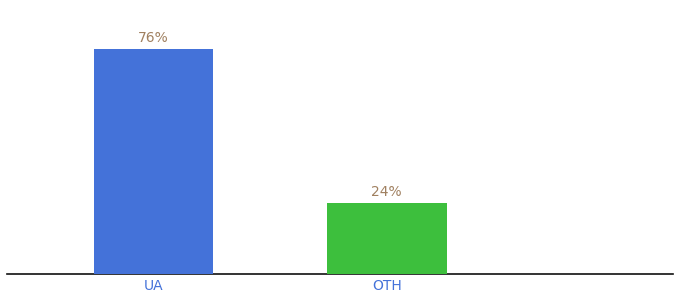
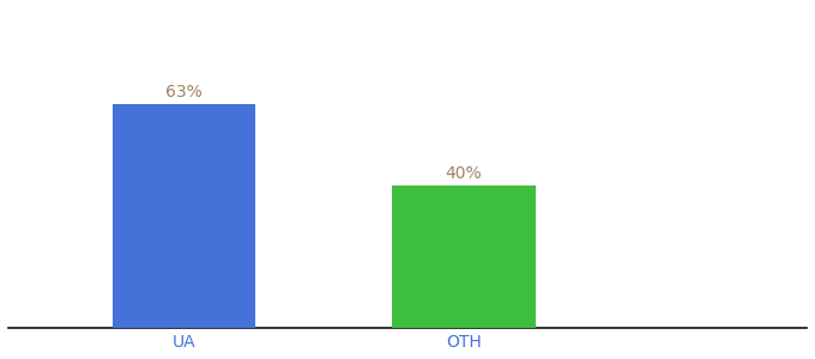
UA: 76% -> 63%
OTH: 24% -> 40%
